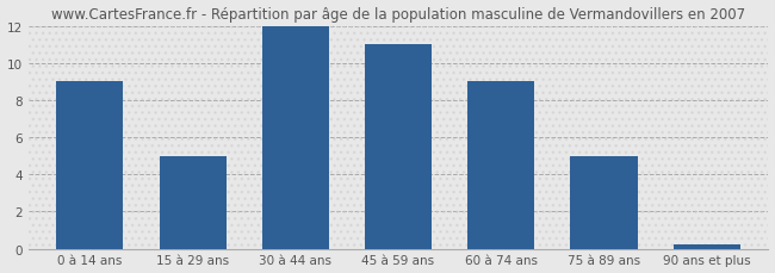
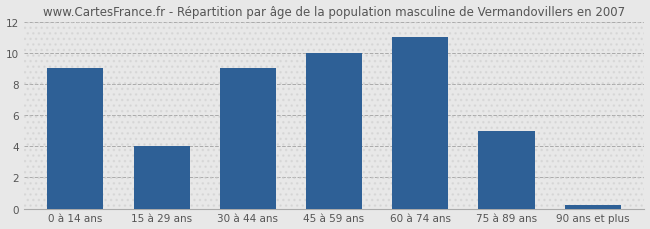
15 à 29 ans: 5.0 -> 4.0
30 à 44 ans: 12.0 -> 9.0
45 à 59 ans: 11.0 -> 10.0
60 à 74 ans: 9.0 -> 11.0
